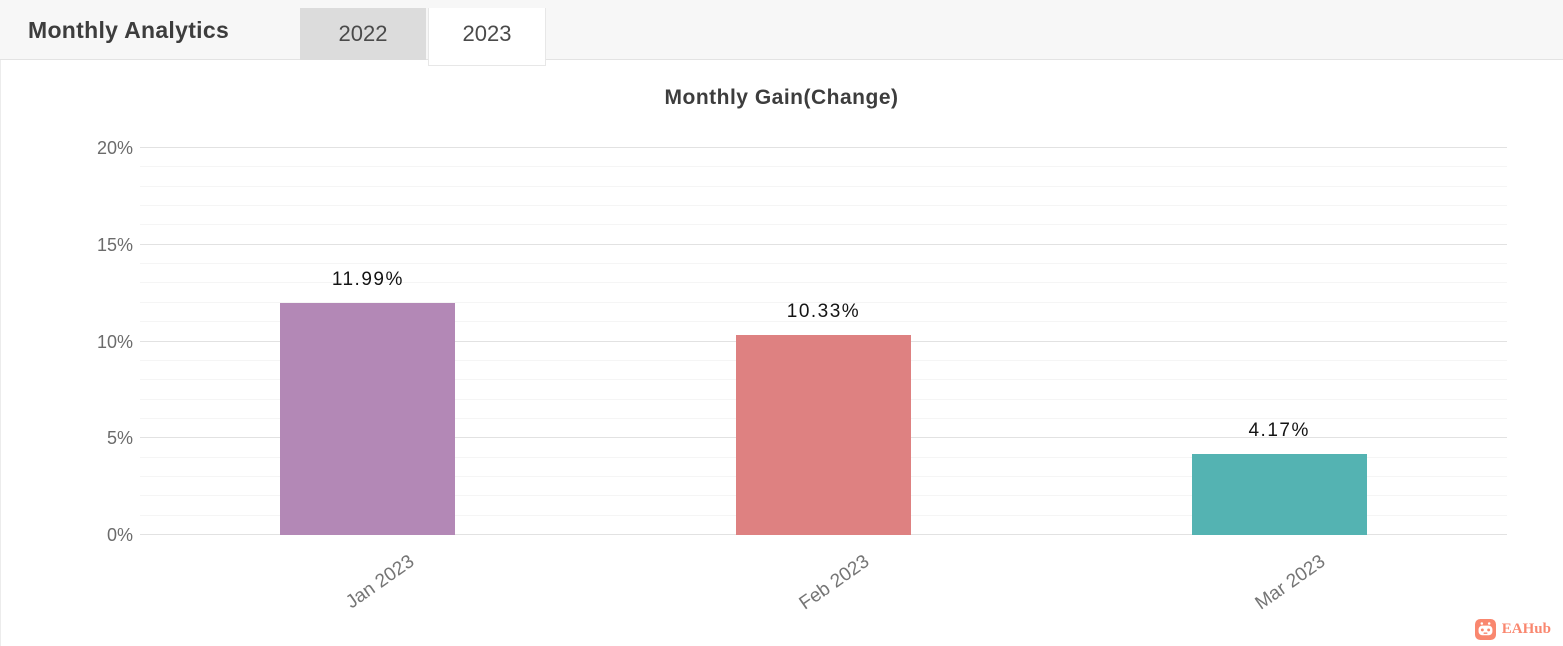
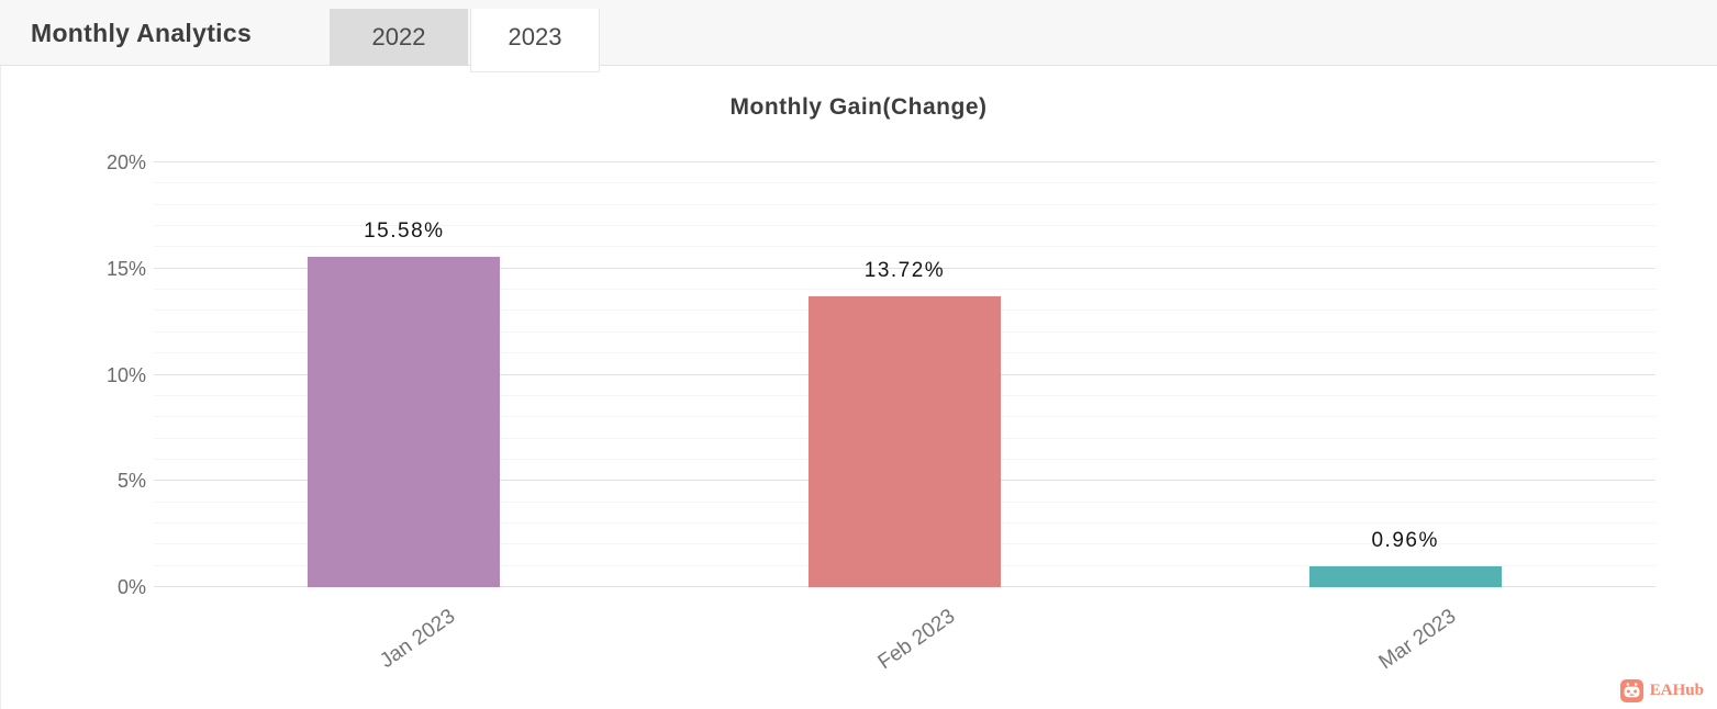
Jan 2023: 11.99% -> 15.58%
Feb 2023: 10.33% -> 13.72%
Mar 2023: 4.17% -> 0.96%
